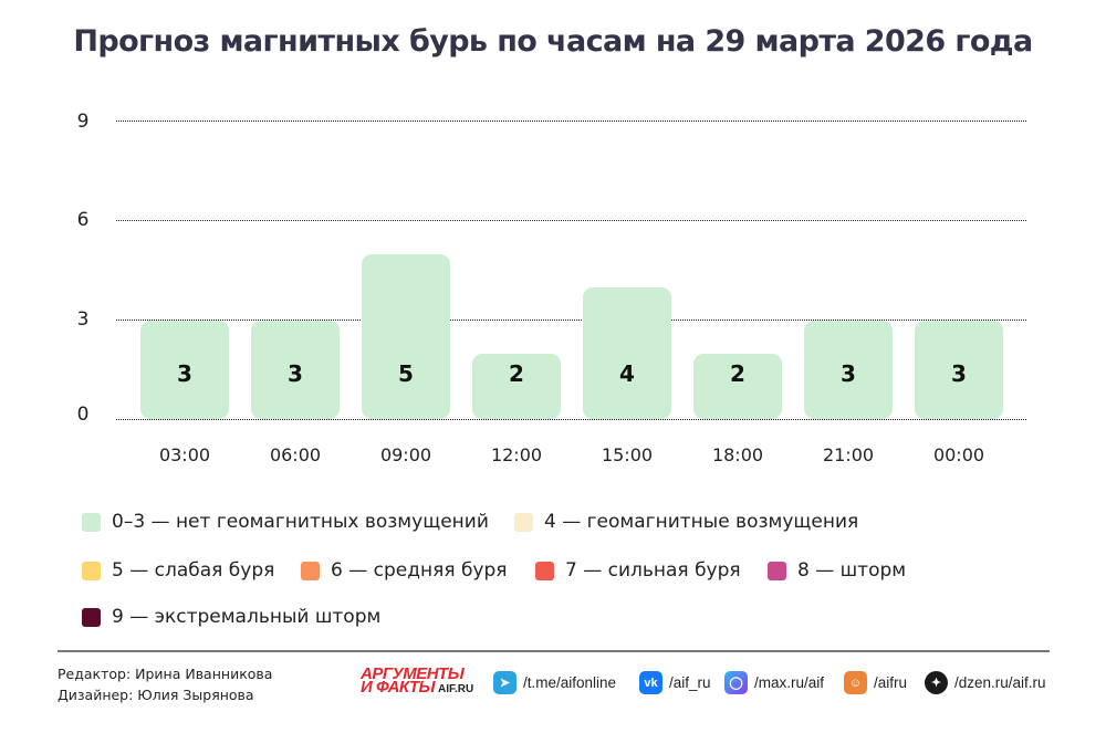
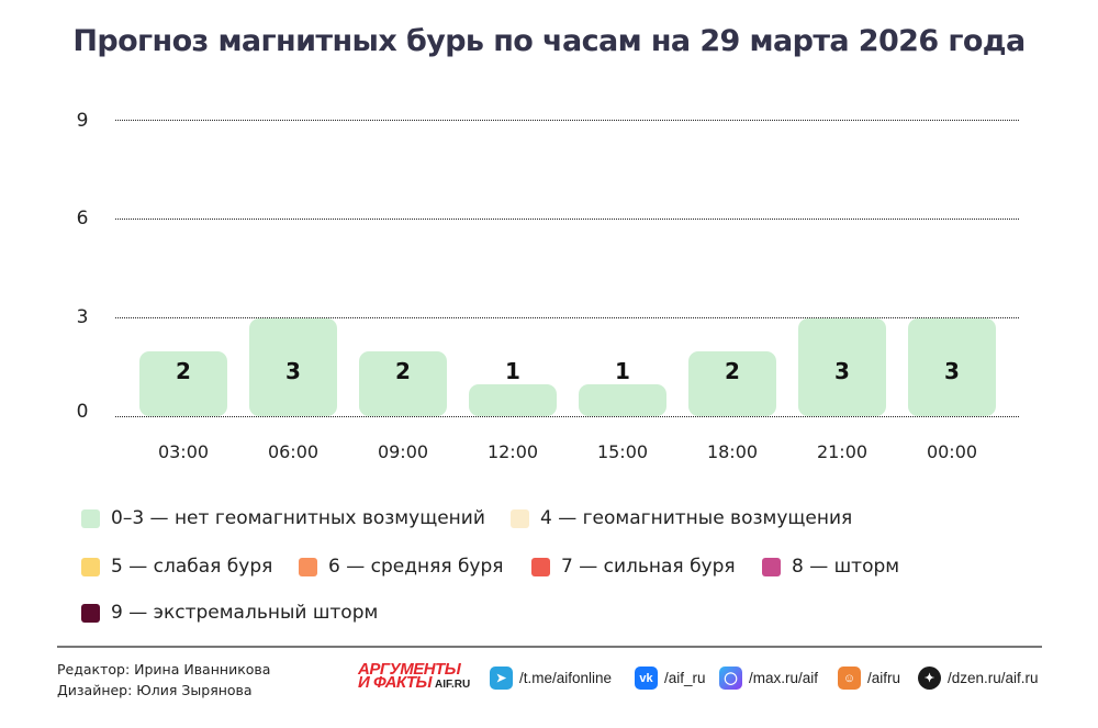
03:00: 3 -> 2
09:00: 5 -> 2
12:00: 2 -> 1
15:00: 4 -> 1
